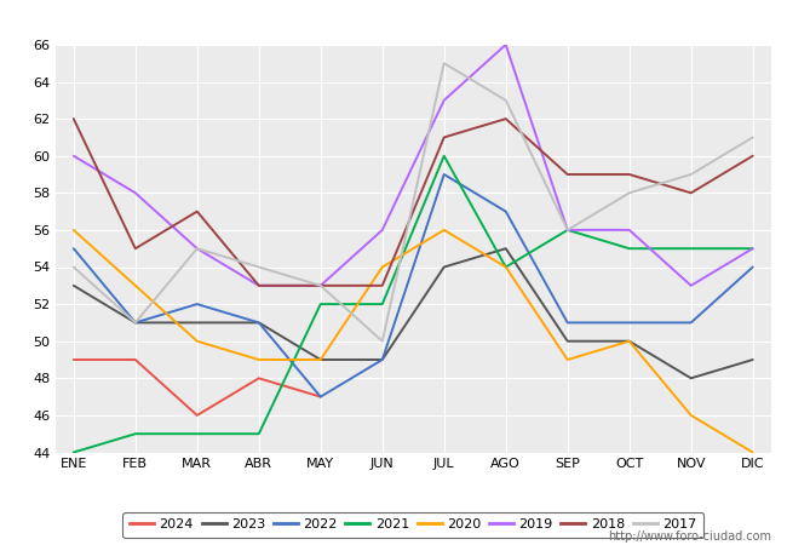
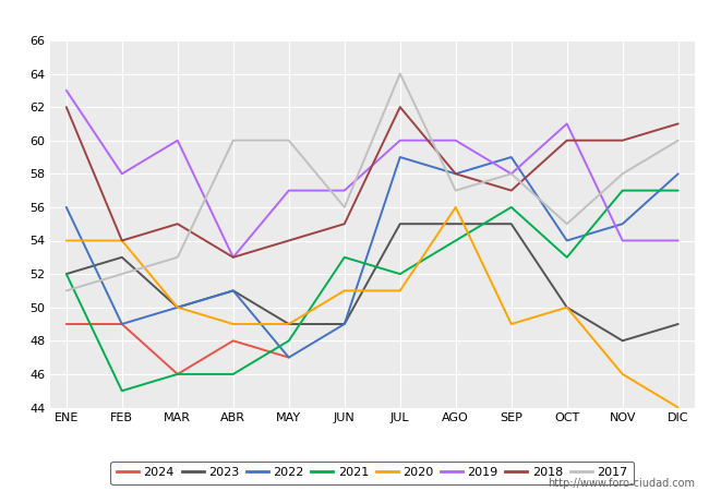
2023/ENE: 53 -> 52
2022/ENE: 55 -> 56
2021/ENE: 44 -> 52
2020/ENE: 56 -> 54
2019/ENE: 60 -> 63
2017/ENE: 54 -> 51
2023/FEB: 51 -> 53
2022/FEB: 51 -> 49
2020/FEB: 53 -> 54
2018/FEB: 55 -> 54
2017/FEB: 51 -> 52
2023/MAR: 51 -> 50
2022/MAR: 52 -> 50
2021/MAR: 45 -> 46
2019/MAR: 55 -> 60
2018/MAR: 57 -> 55
2017/MAR: 55 -> 53
2021/ABR: 45 -> 46
2017/ABR: 54 -> 60
2021/MAY: 52 -> 48
2019/MAY: 53 -> 57
2018/MAY: 53 -> 54
2017/MAY: 53 -> 60
2021/JUN: 52 -> 53
2020/JUN: 54 -> 51
2019/JUN: 56 -> 57
2018/JUN: 53 -> 55
2017/JUN: 50 -> 56
2023/JUL: 54 -> 55
2021/JUL: 60 -> 52
2020/JUL: 56 -> 51
2019/JUL: 63 -> 60
2018/JUL: 61 -> 62
2017/JUL: 65 -> 64
2022/AGO: 57 -> 58
2020/AGO: 54 -> 56
2019/AGO: 66 -> 60
2018/AGO: 62 -> 58
2017/AGO: 63 -> 57
2023/SEP: 50 -> 55
2022/SEP: 51 -> 59
2019/SEP: 56 -> 58
2018/SEP: 59 -> 57
2017/SEP: 56 -> 58
2022/OCT: 51 -> 54
2021/OCT: 55 -> 53
2019/OCT: 56 -> 61
2018/OCT: 59 -> 60
2017/OCT: 58 -> 55
2022/NOV: 51 -> 55
2021/NOV: 55 -> 57
2019/NOV: 53 -> 54
2018/NOV: 58 -> 60
2017/NOV: 59 -> 58
2022/DIC: 54 -> 58
2021/DIC: 55 -> 57
2019/DIC: 55 -> 54
2018/DIC: 60 -> 61
2017/DIC: 61 -> 60
